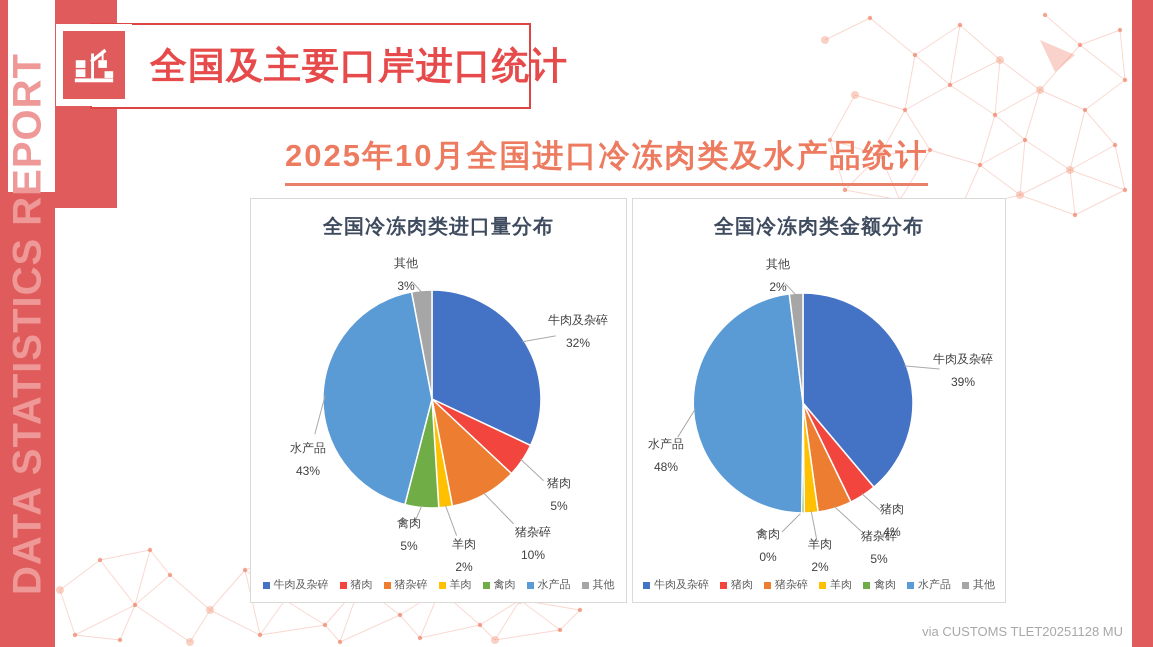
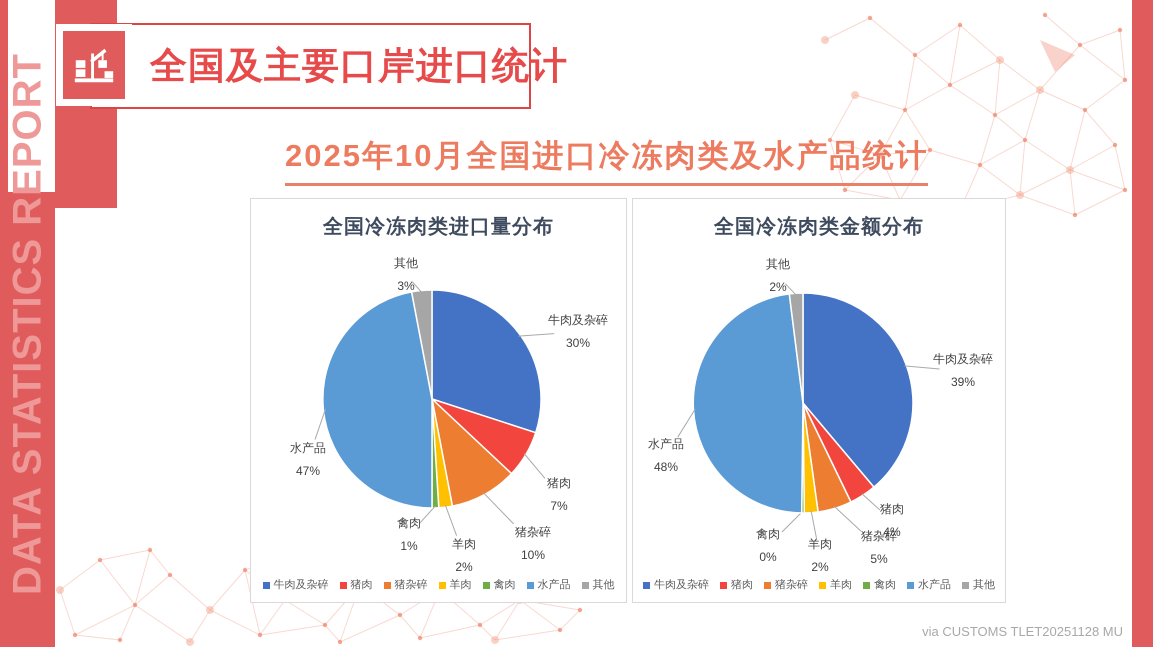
全国冷冻肉类进口量分布/牛肉及杂碎: 32% -> 30%
全国冷冻肉类进口量分布/猪肉: 5% -> 7%
全国冷冻肉类进口量分布/禽肉: 5% -> 1%
全国冷冻肉类进口量分布/水产品: 43% -> 47%
